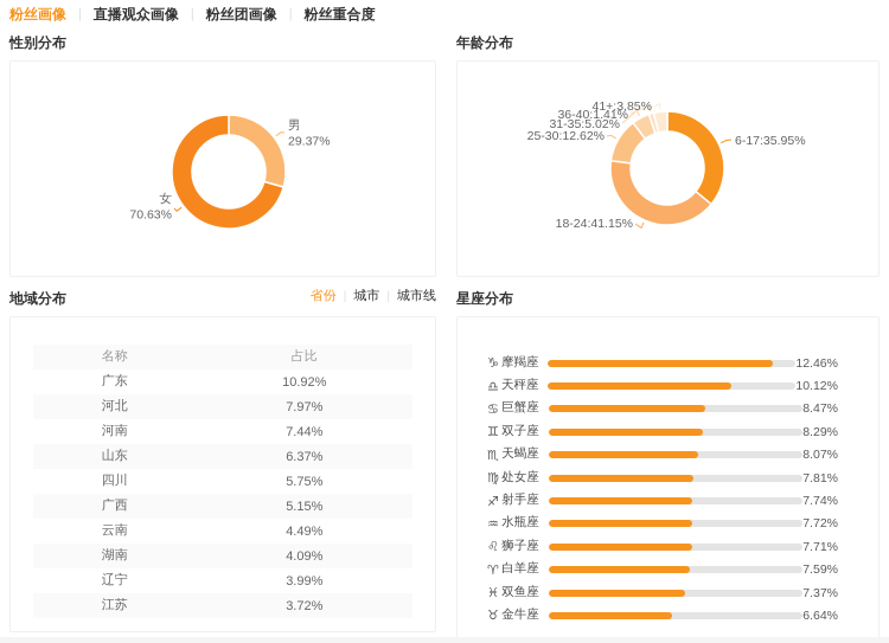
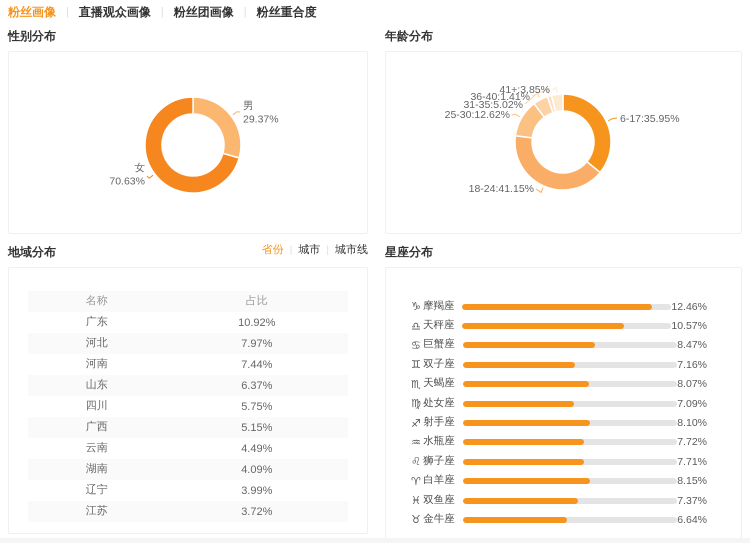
星座分布/天秤座: 10.12% -> 10.57%
星座分布/双子座: 8.29% -> 7.16%
星座分布/处女座: 7.81% -> 7.09%
星座分布/射手座: 7.74% -> 8.10%
星座分布/白羊座: 7.59% -> 8.15%
